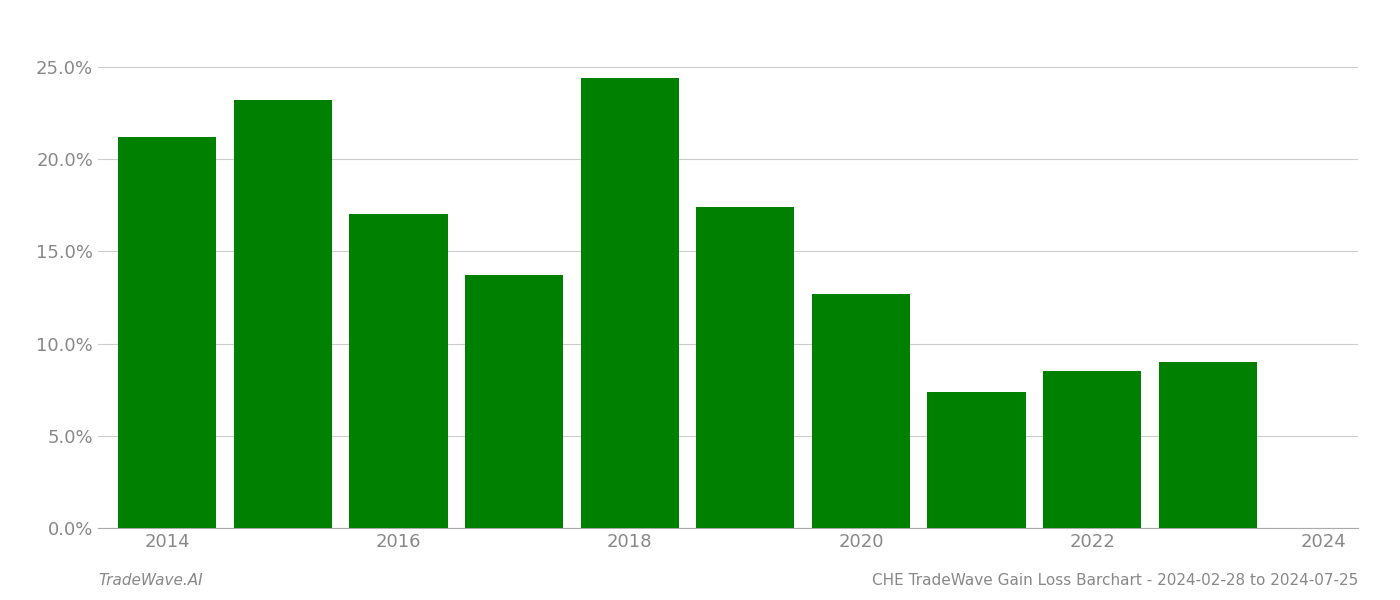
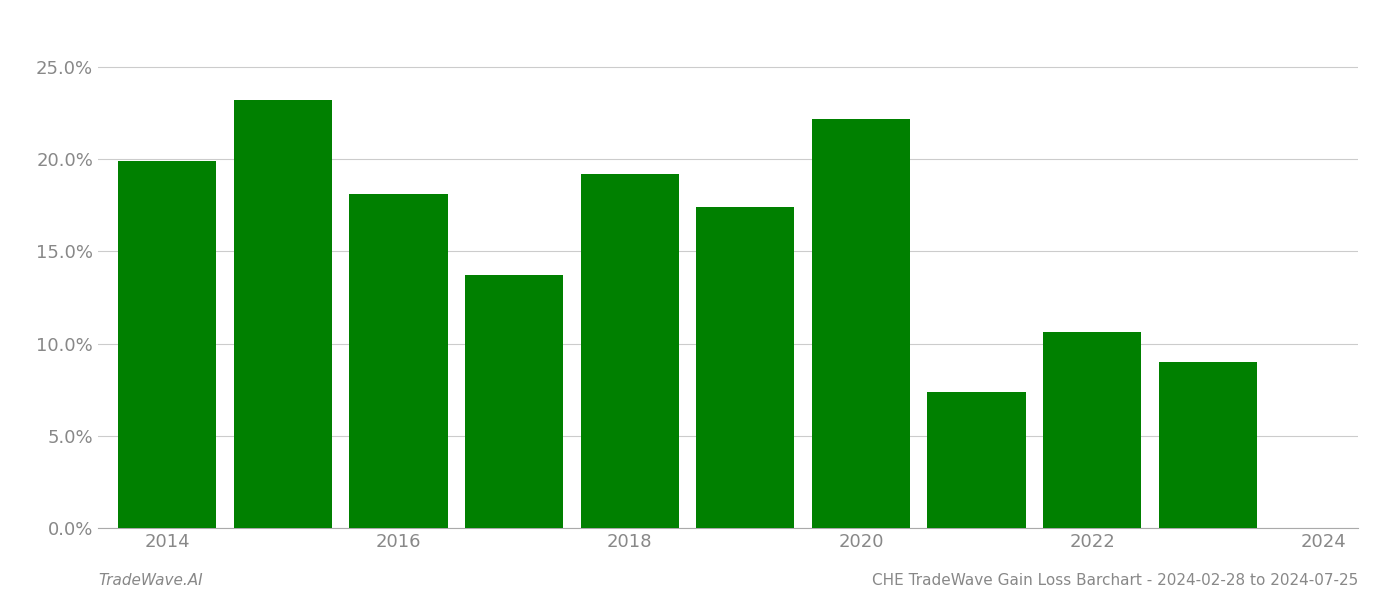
2014: 21.2% -> 19.9%
2016: 17.0% -> 18.1%
2018: 24.4% -> 19.2%
2020: 12.7% -> 22.2%
2022: 8.5% -> 10.6%
